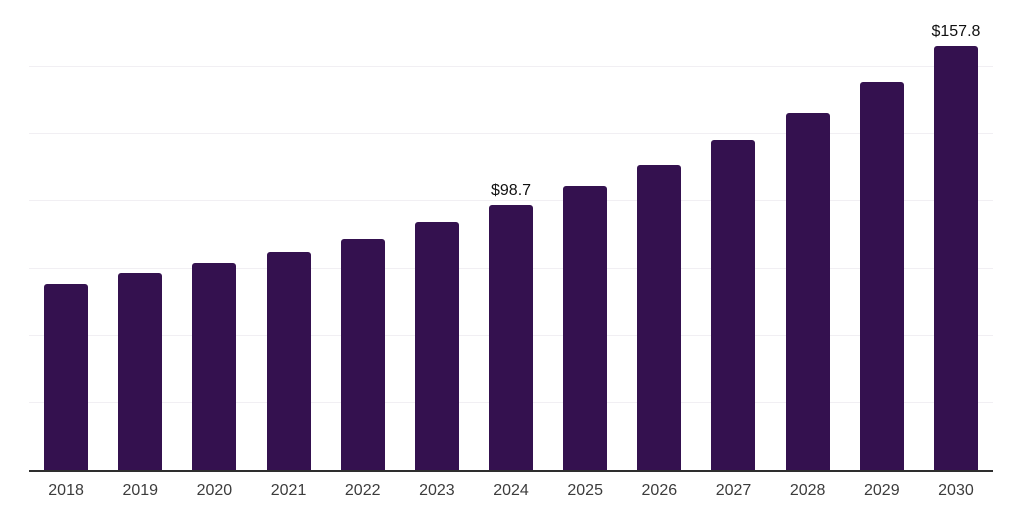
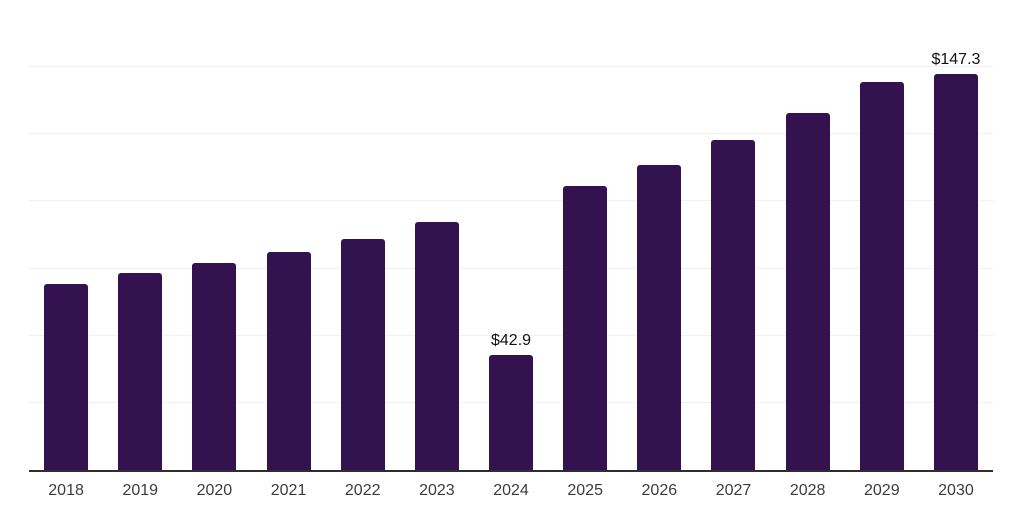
2024: $98.7 -> $42.9
2030: $157.8 -> $147.3
